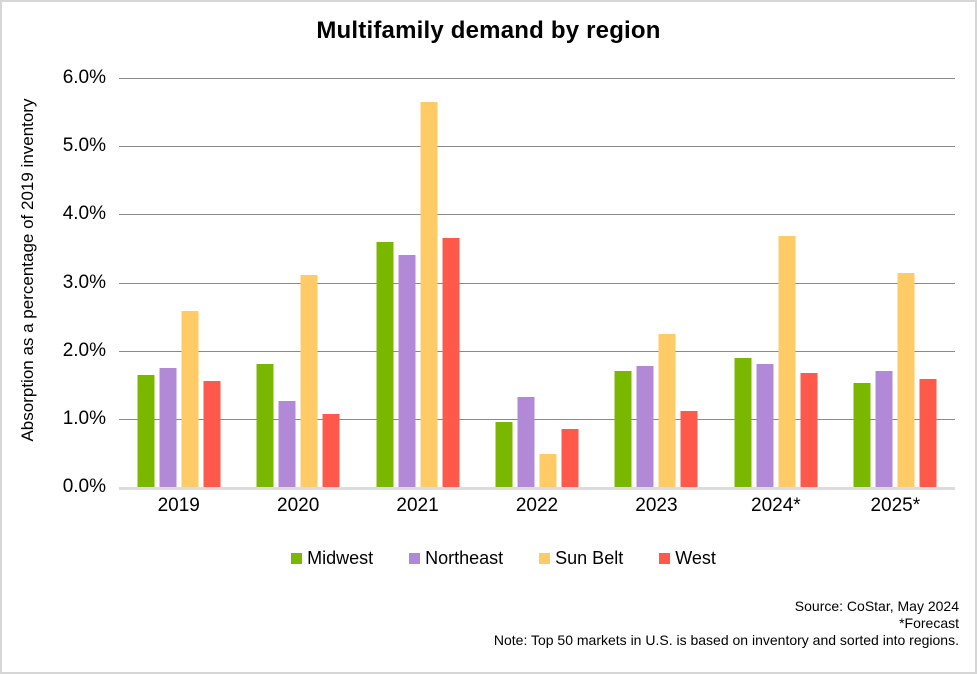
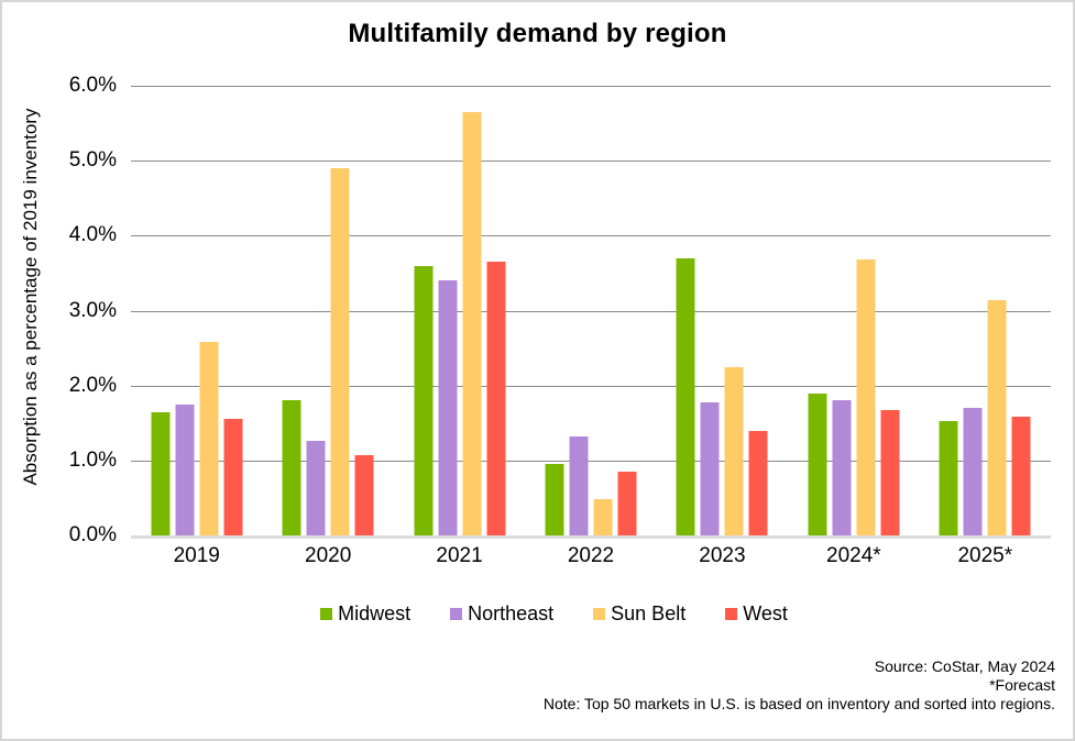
Sun Belt/2020: 3.1% -> 4.9%
Midwest/2023: 1.7% -> 3.7%
West/2023: 1.1% -> 1.4%
